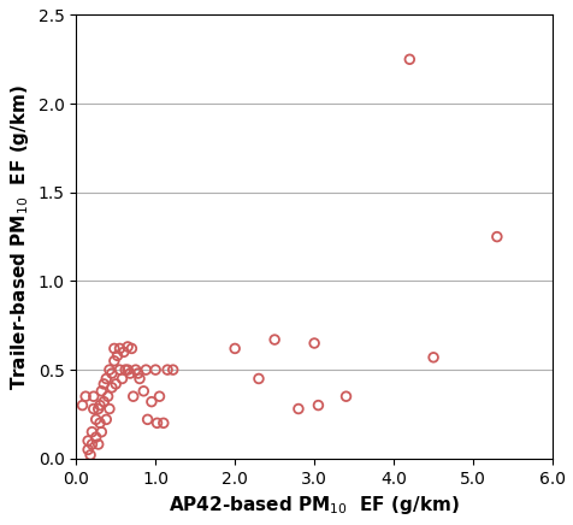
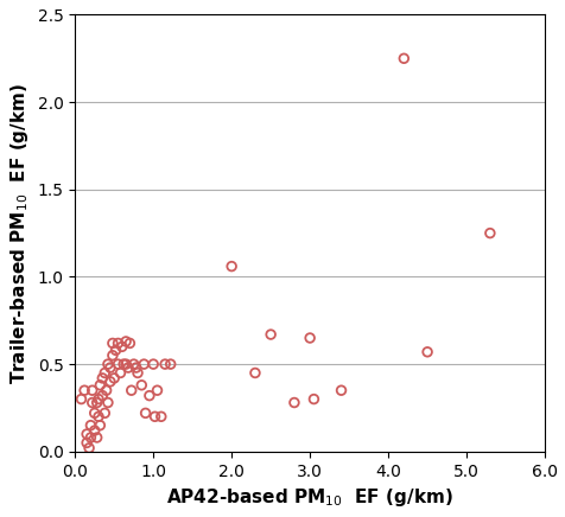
2.0: 0.62 -> 1.06
